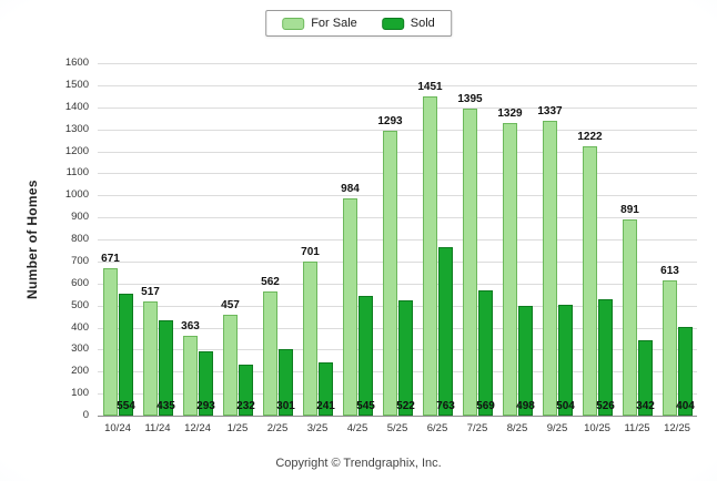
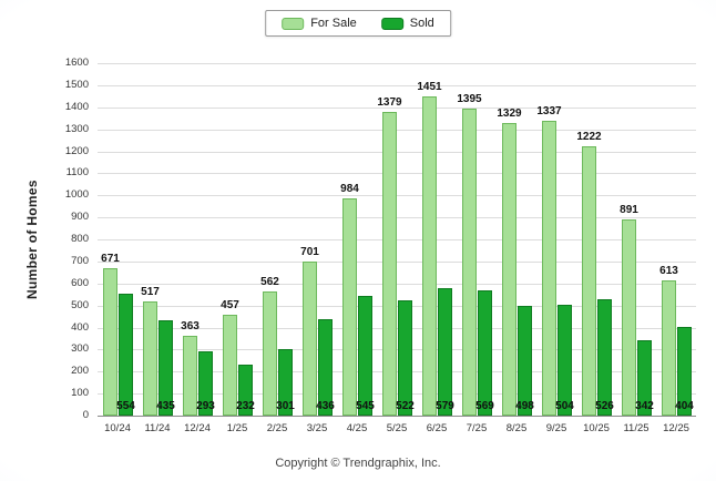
Sold/3/25: 241 -> 436
For Sale/5/25: 1293 -> 1379
Sold/6/25: 763 -> 579
